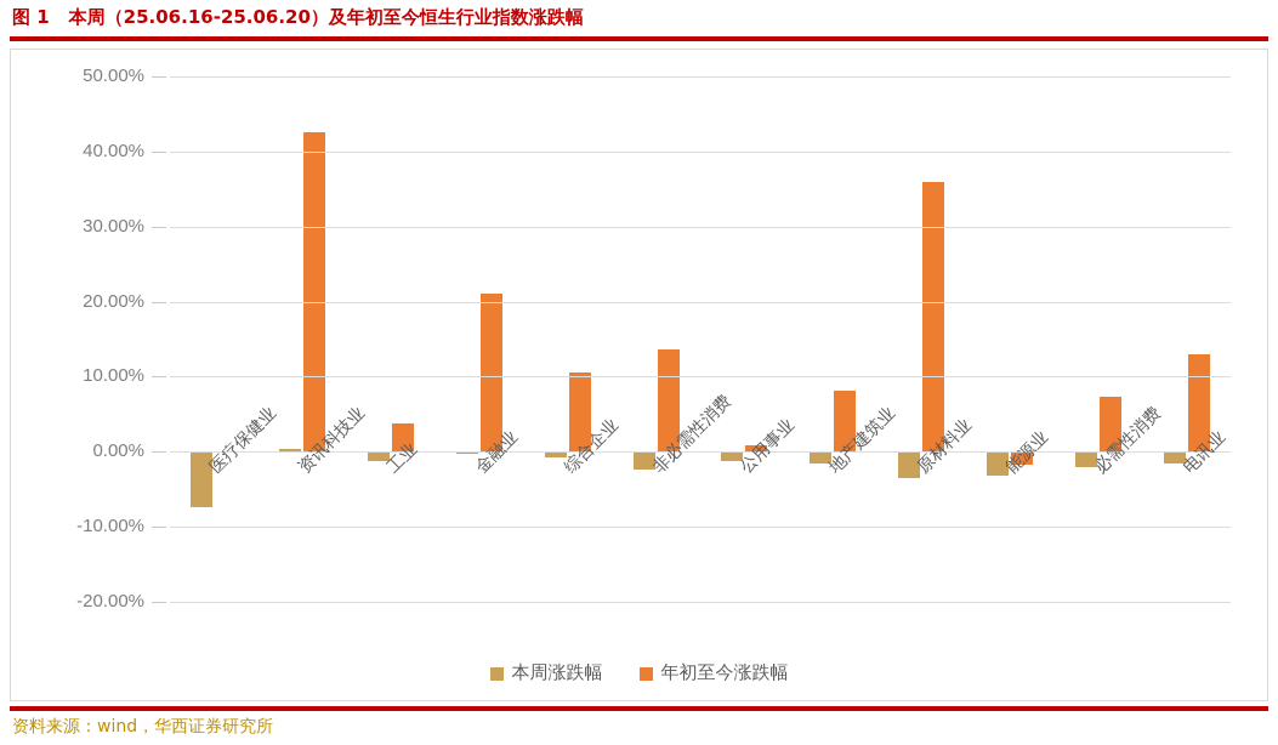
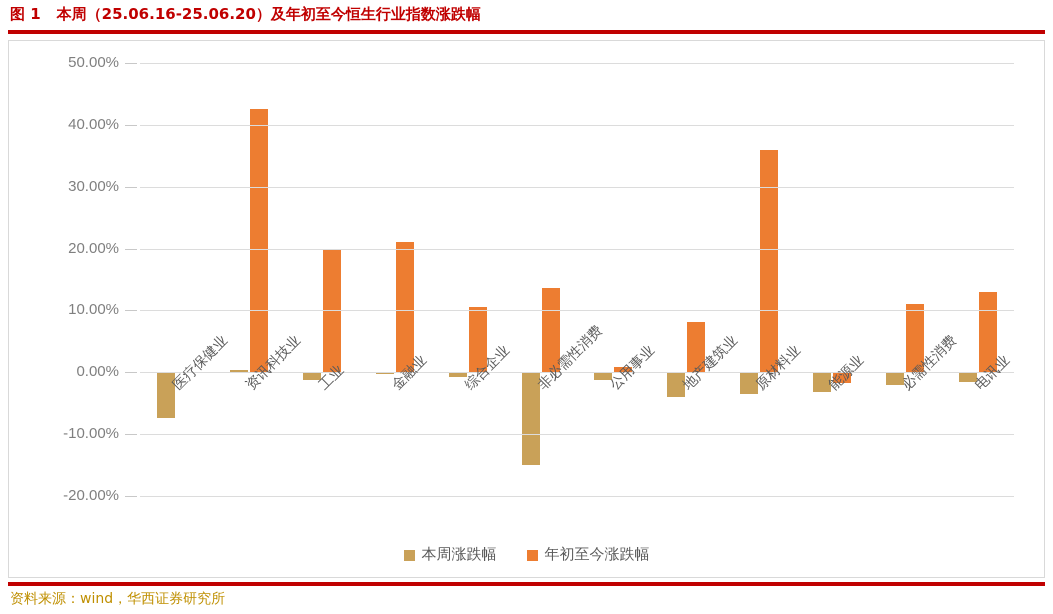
年初至今涨跌幅/工业: 4% -> 20%
本周涨跌幅/非必需性消费: -2% -> -15%
本周涨跌幅/地产建筑业: -2% -> -4%
年初至今涨跌幅/必需性消费: 7% -> 11%
